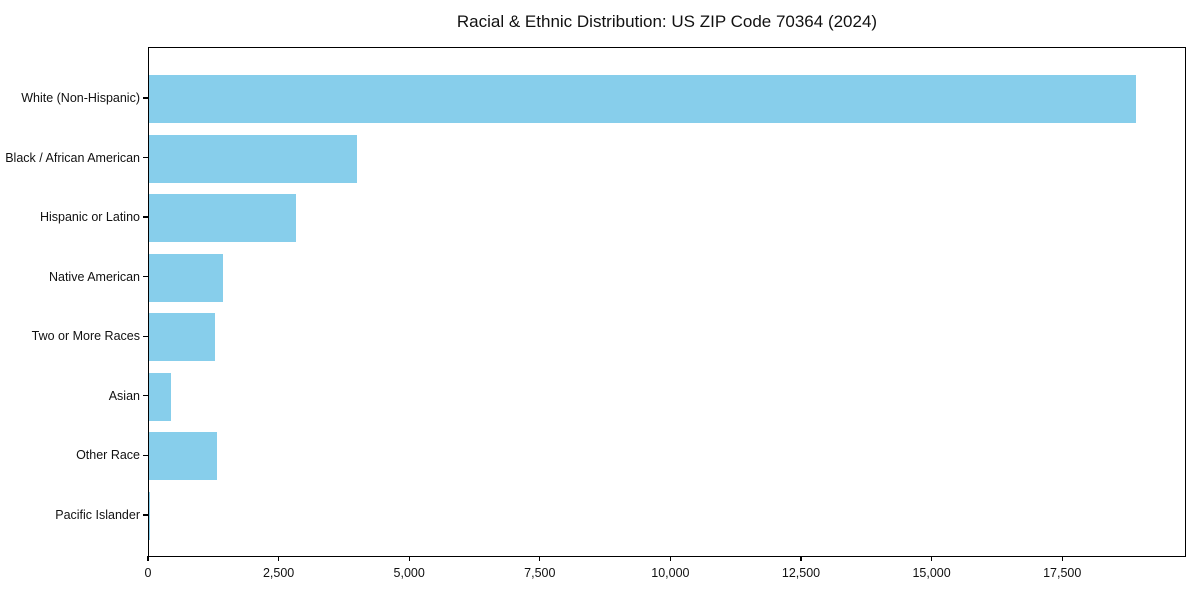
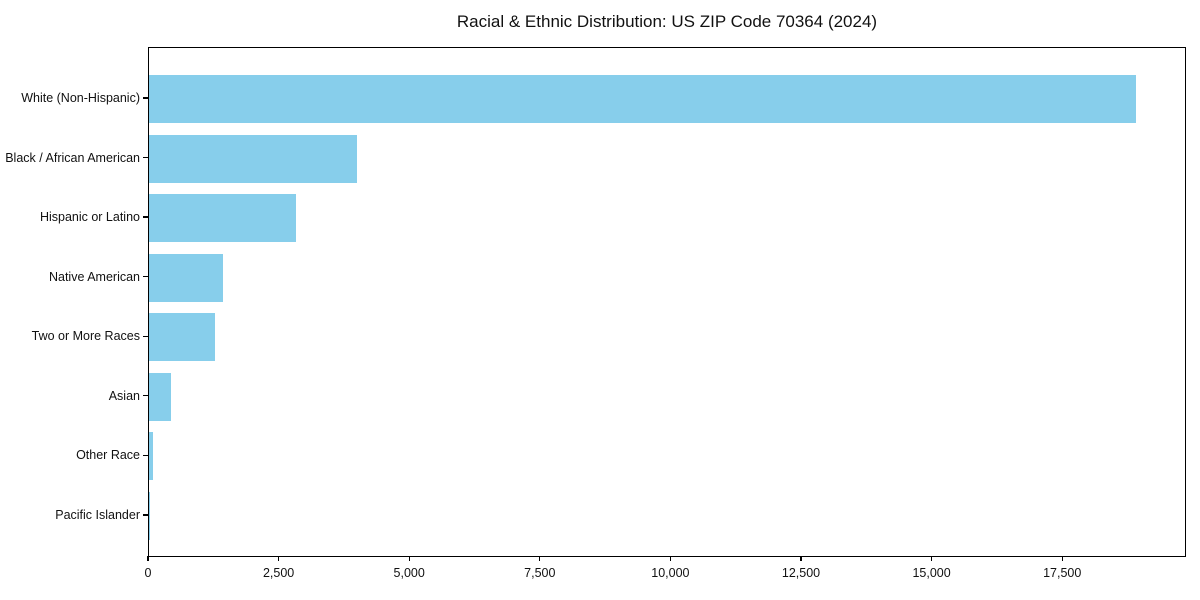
Other Race: 1300 -> 100
